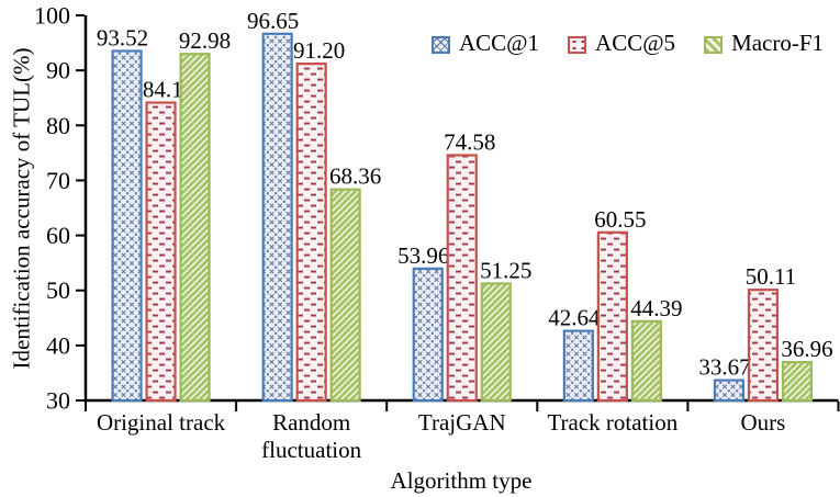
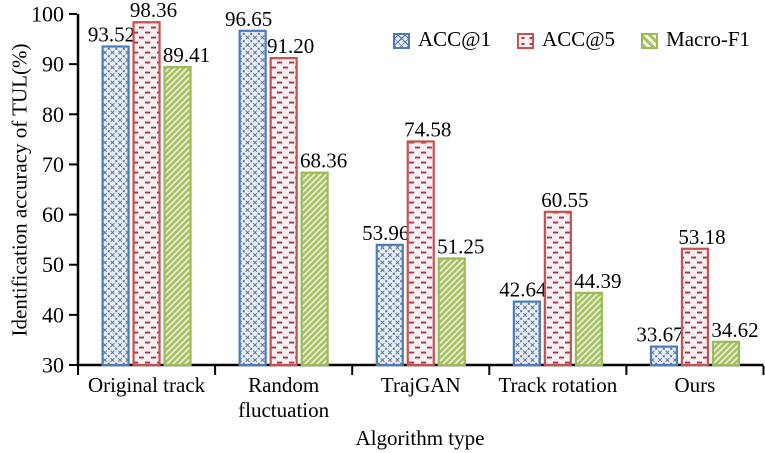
ACC@5/Original track: 84.14 -> 98.36
Macro-F1/Original track: 92.98 -> 89.41
ACC@5/Ours: 50.11 -> 53.18
Macro-F1/Ours: 36.96 -> 34.62
